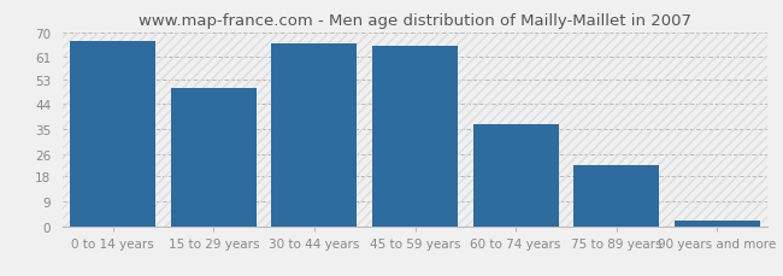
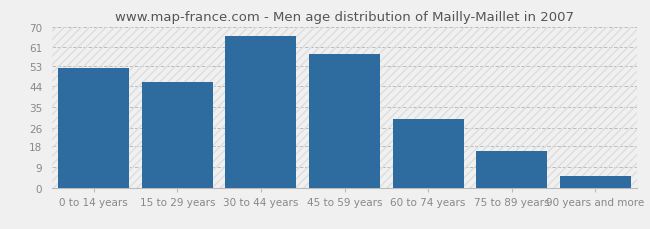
0 to 14 years: 67 -> 52
15 to 29 years: 50 -> 46
45 to 59 years: 65 -> 58
60 to 74 years: 37 -> 30
75 to 89 years: 22 -> 16
90 years and more: 2 -> 5
